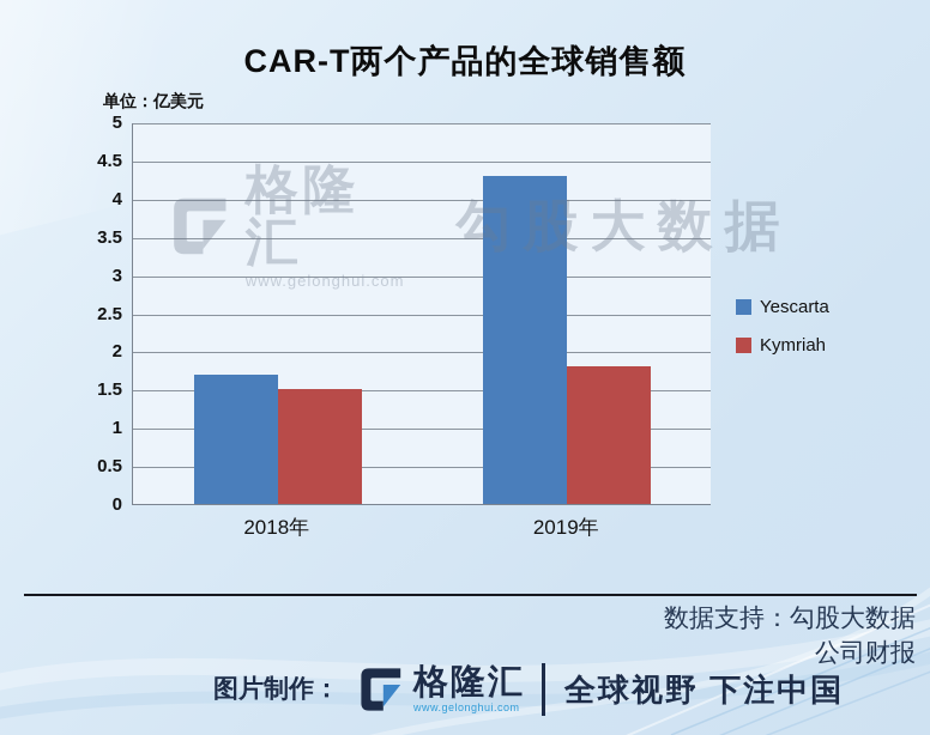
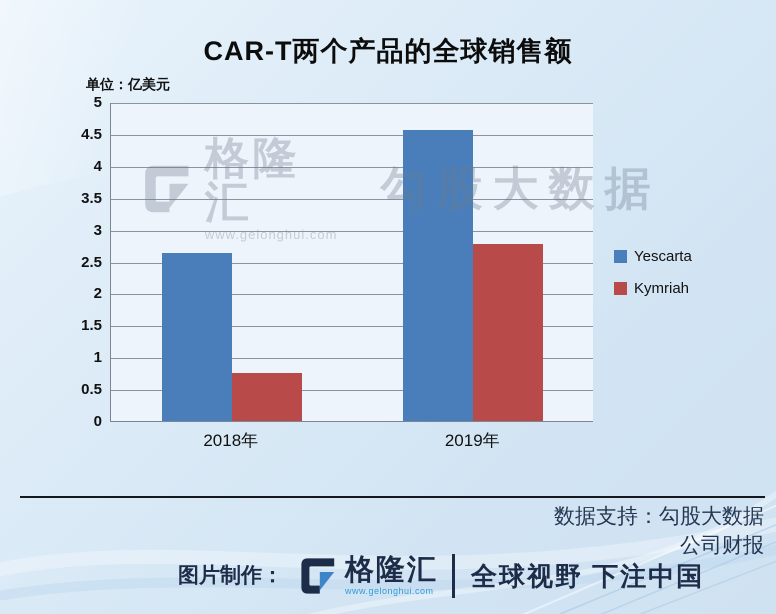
Yescarta/2018年: 1.7 -> 2.6
Kymriah/2018年: 1.5 -> 0.8
Yescarta/2019年: 4.3 -> 4.6
Kymriah/2019年: 1.8 -> 2.8
